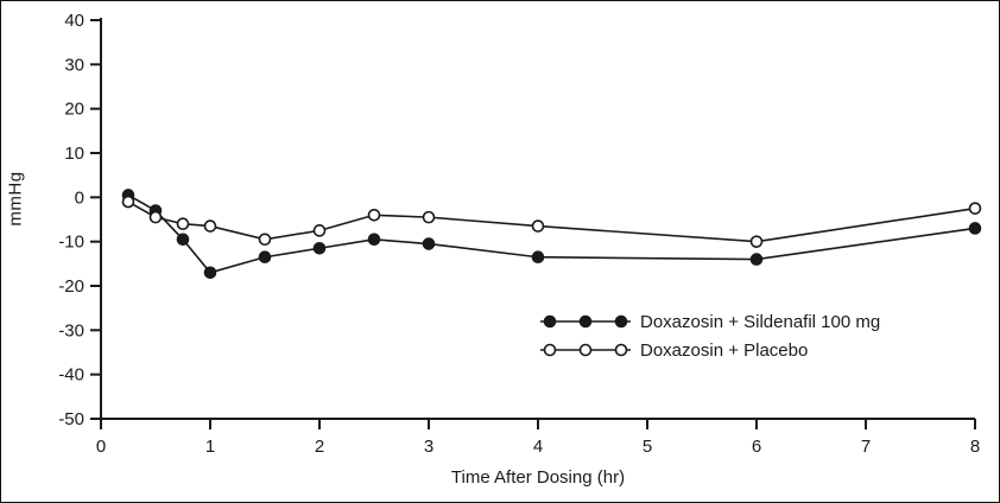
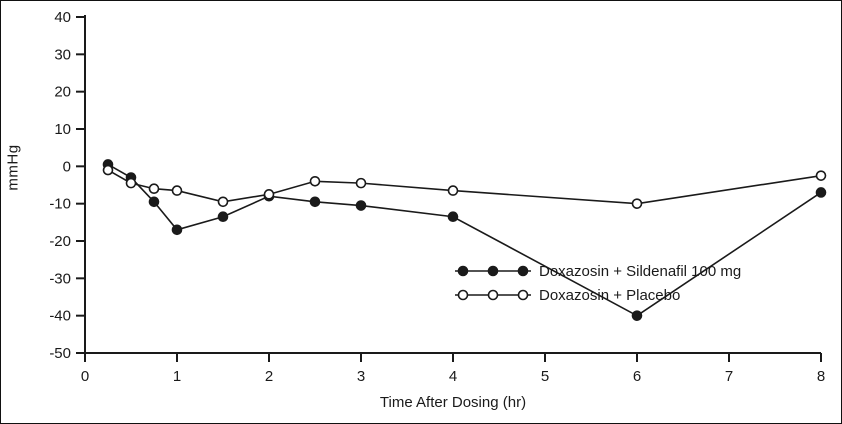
Doxazosin + Sildenafil 100 mg/2: -12 -> -8
Doxazosin + Sildenafil 100 mg/6: -14 -> -40
